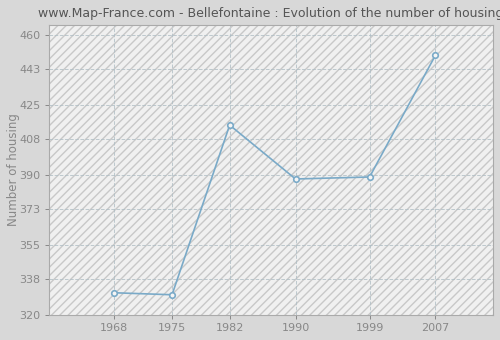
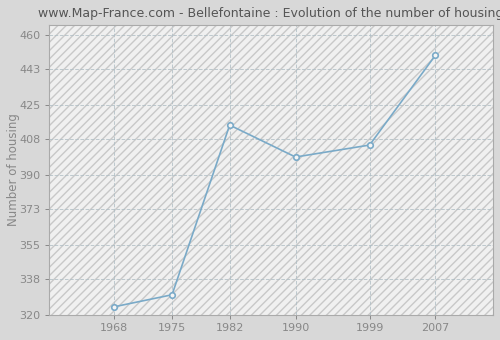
1968: 331 -> 324
1990: 388 -> 399
1999: 389 -> 405
